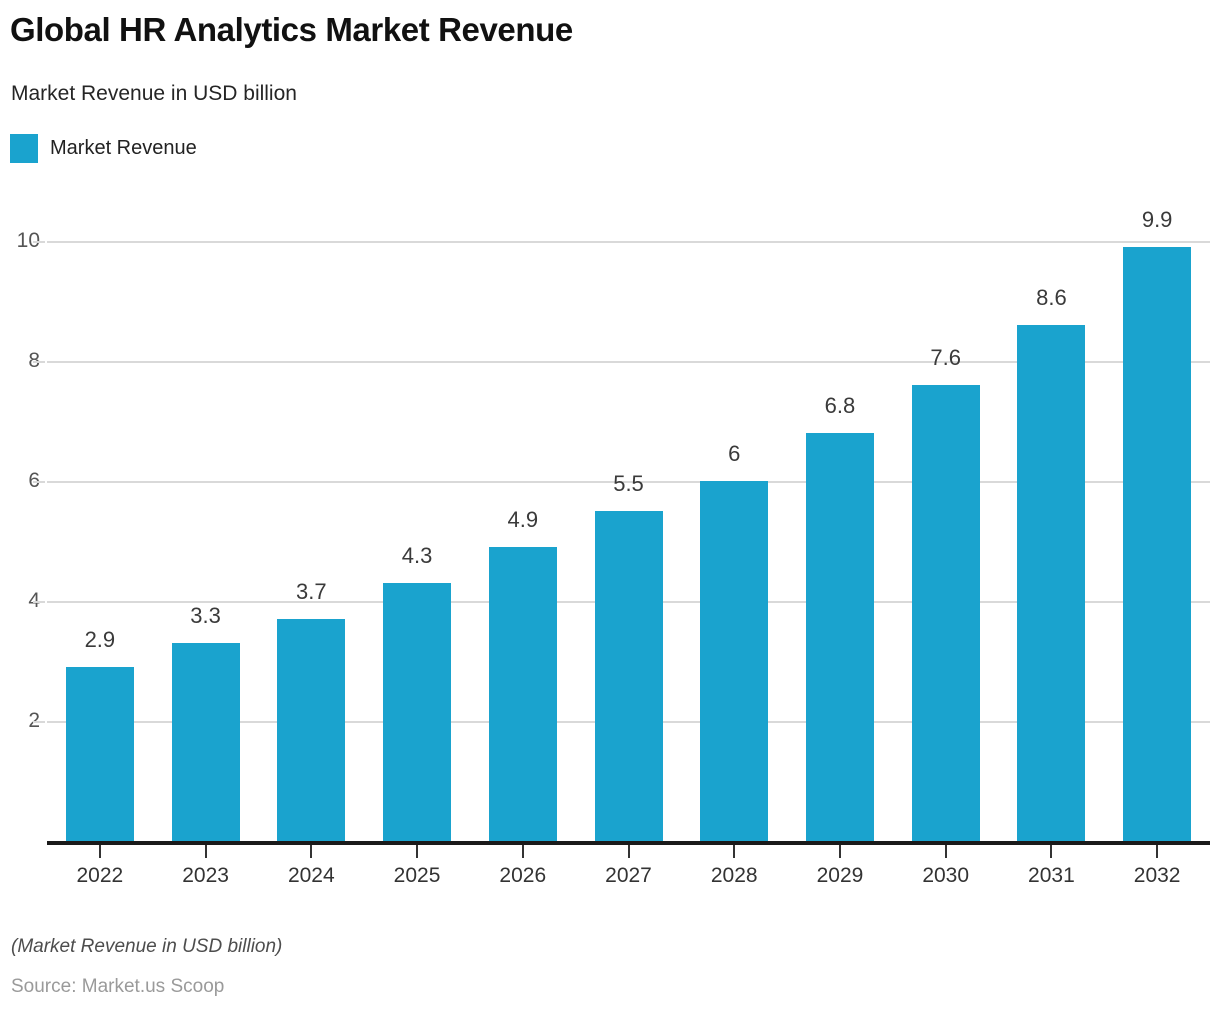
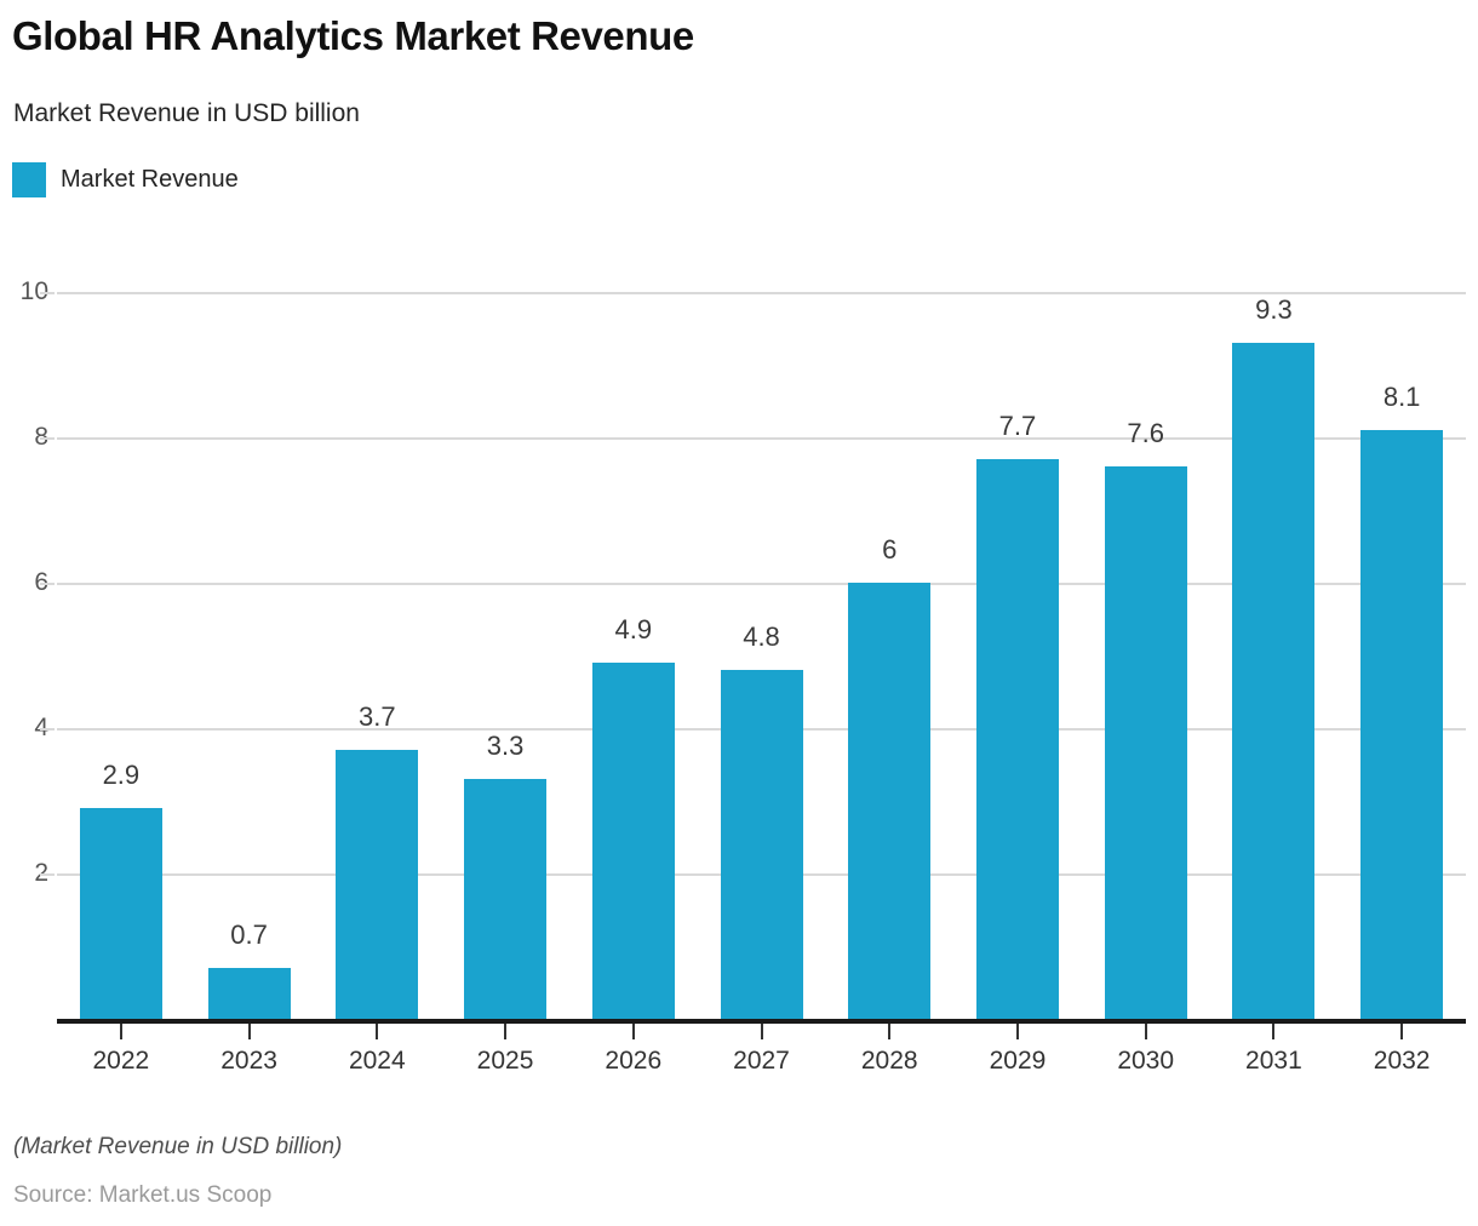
2023: 3.3 -> 0.7
2025: 4.3 -> 3.3
2027: 5.5 -> 4.8
2029: 6.8 -> 7.7
2031: 8.6 -> 9.3
2032: 9.9 -> 8.1
